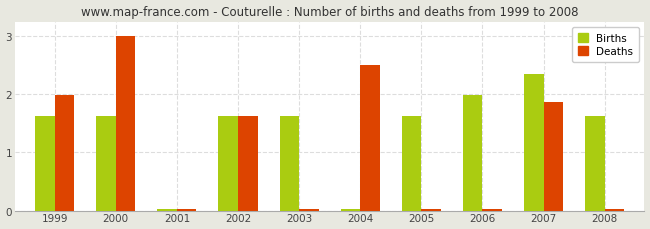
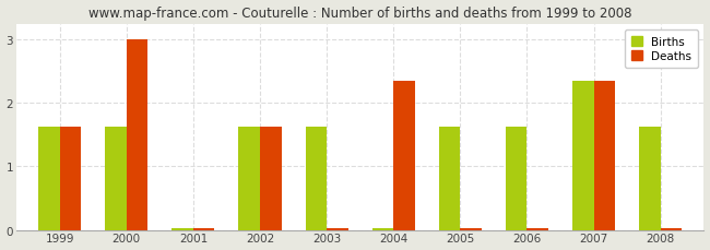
Deaths/1999: 1.98 -> 1.63
Deaths/2004: 2.50 -> 2.35
Births/2006: 1.98 -> 1.63
Deaths/2007: 1.86 -> 2.35
